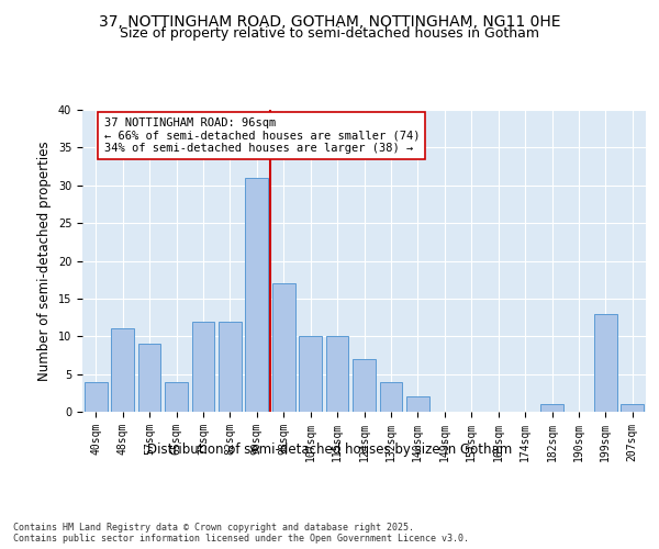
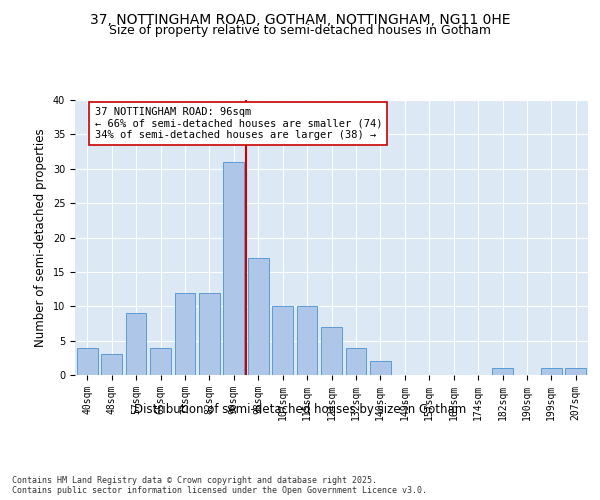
48sqm: 11 -> 3
199sqm: 13 -> 1
